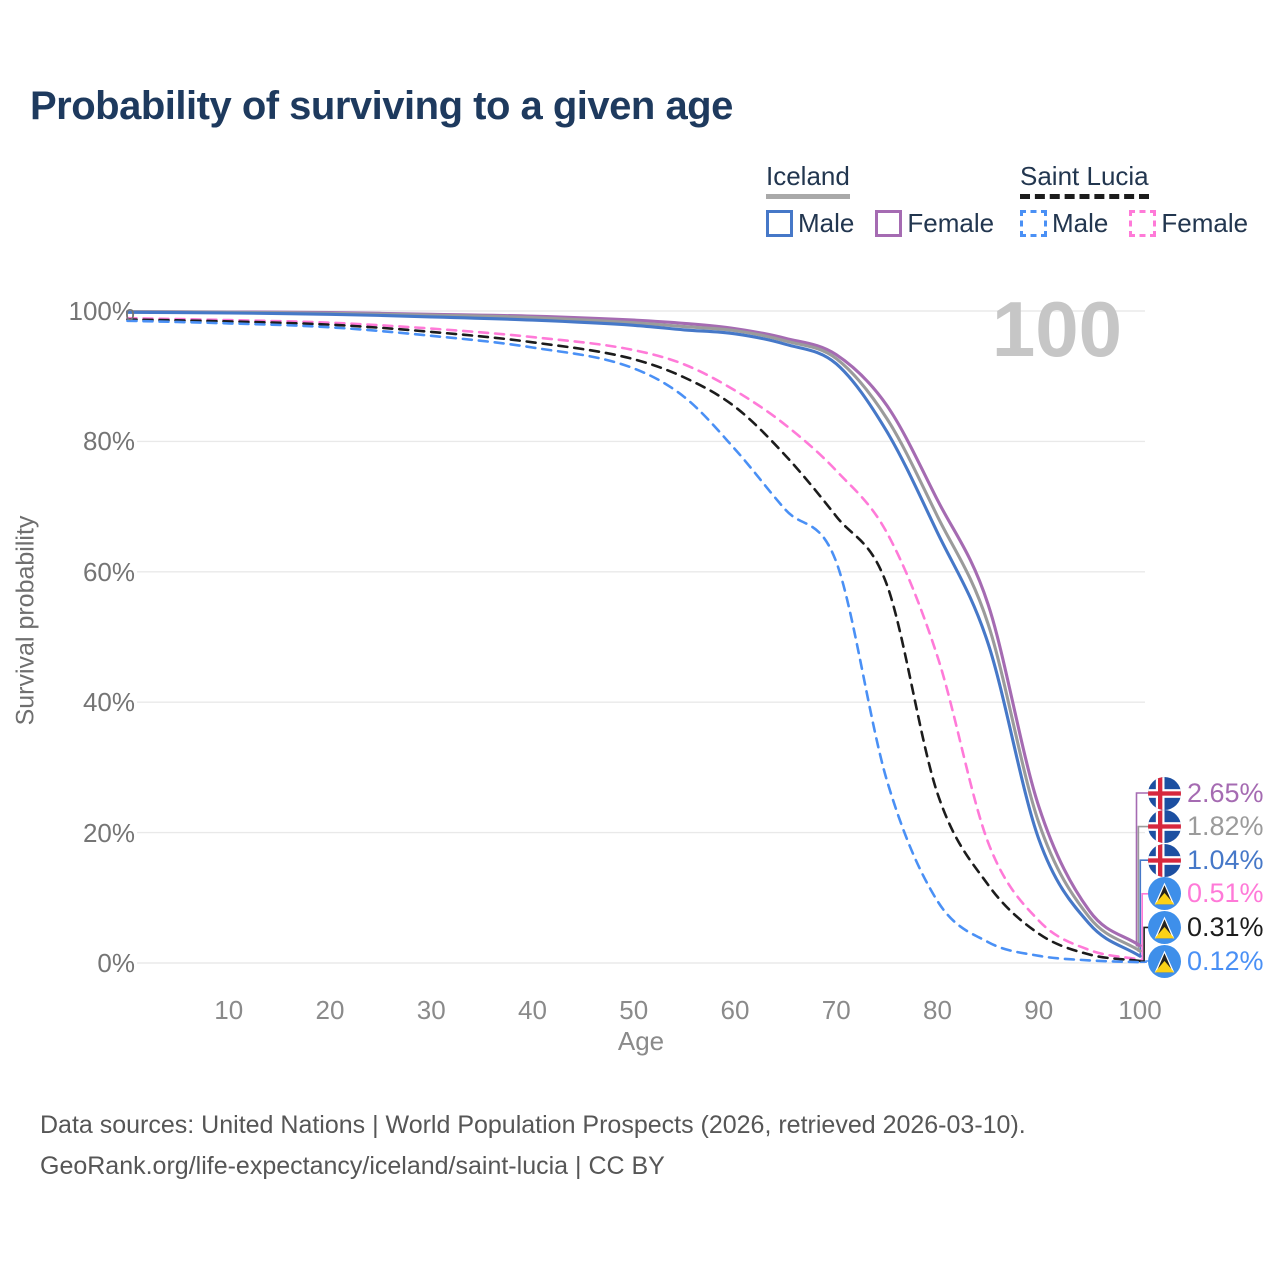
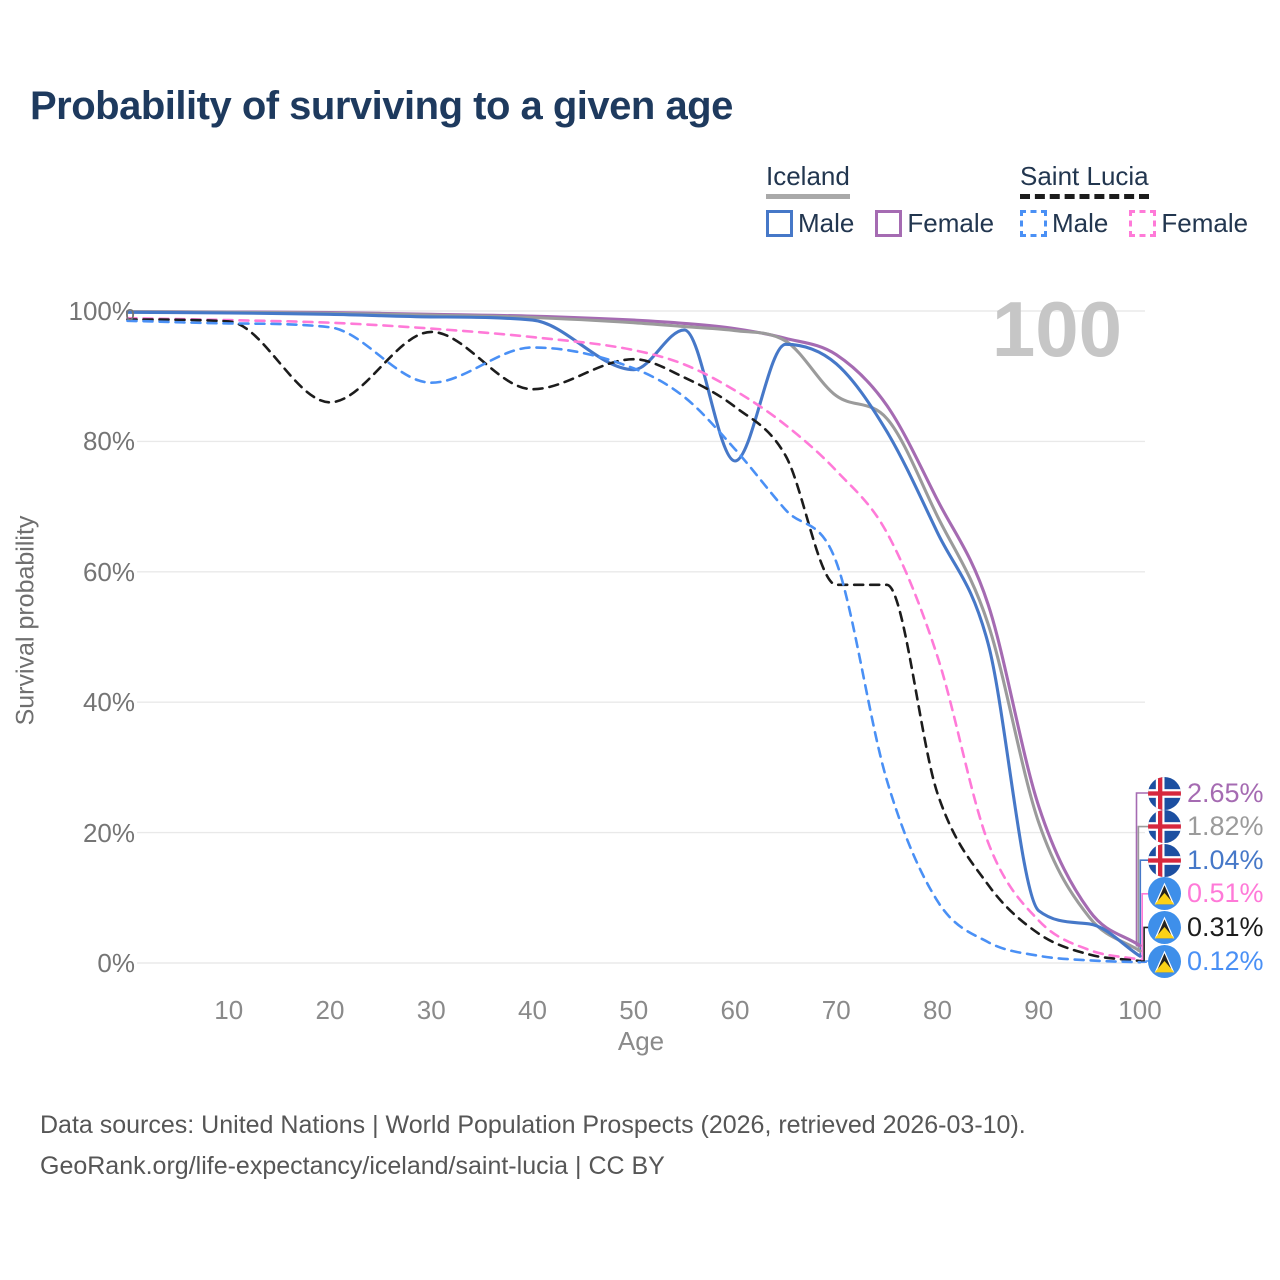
Saint Lucia/20: 98% -> 86%
Saint Lucia Male/30: 96% -> 89%
Saint Lucia/40: 95% -> 88%
Iceland Male/50: 98% -> 91%
Iceland Male/60: 96% -> 77%
Iceland/70: 93% -> 87%
Saint Lucia/70: 68% -> 58%
Iceland Male/90: 19% -> 8%
